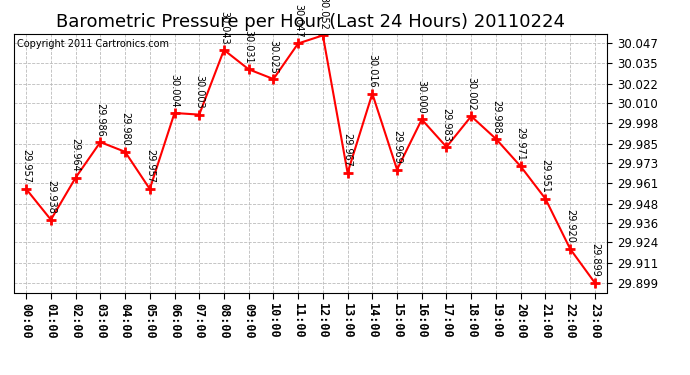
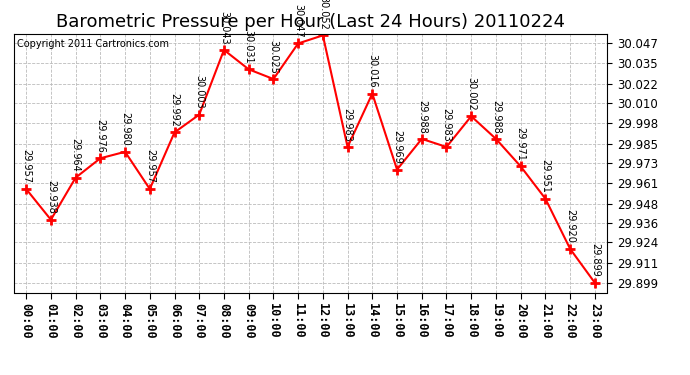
03:00: 29.986 -> 29.976
06:00: 30.004 -> 29.992
13:00: 29.967 -> 29.983
16:00: 30.000 -> 29.988
